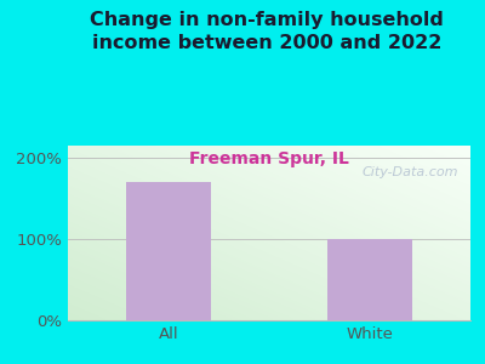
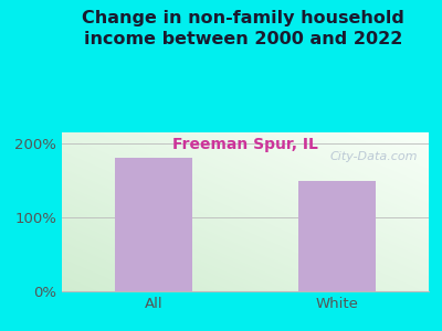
All: 170% -> 180%
White: 100% -> 150%
